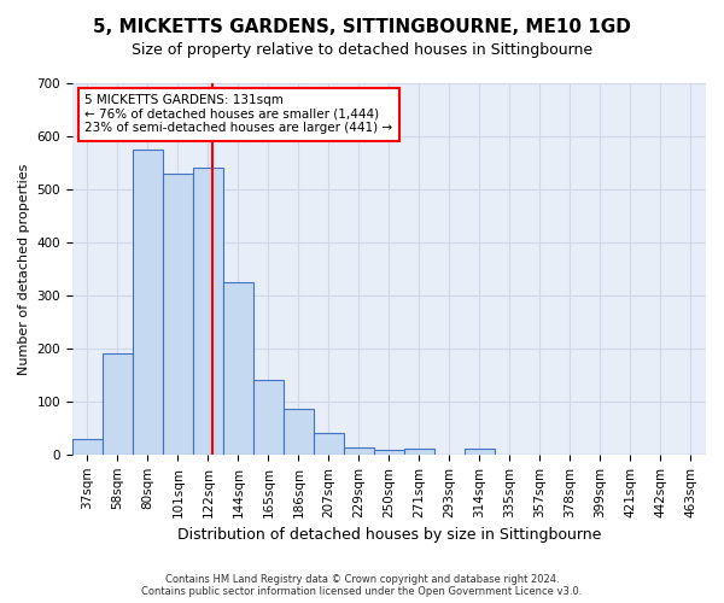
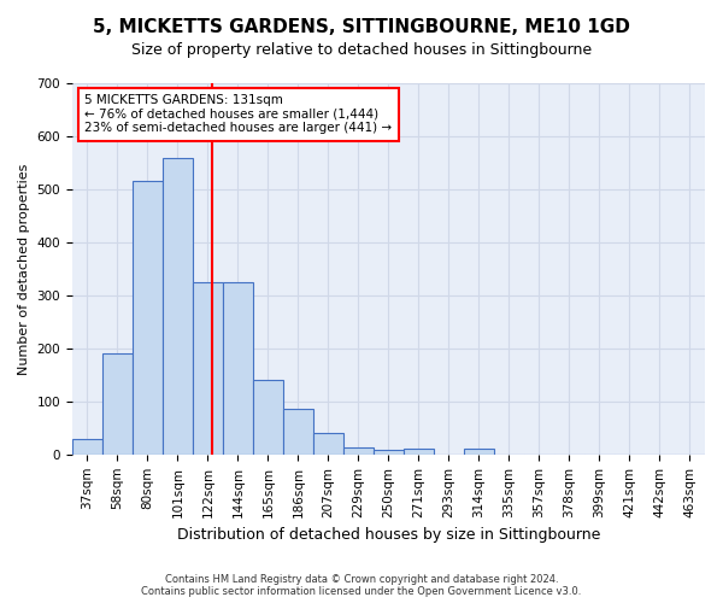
80sqm: 575 -> 515
101sqm: 530 -> 560
122sqm: 540 -> 325
